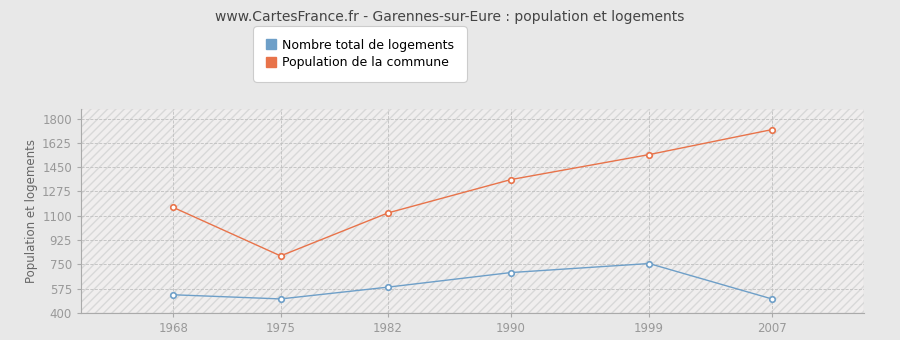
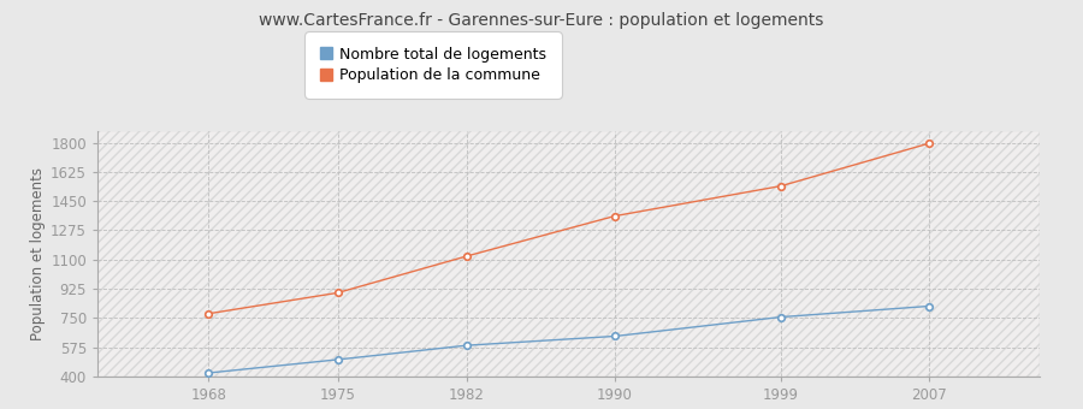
Nombre total de logements/1968: 530 -> 420
Population de la commune/1968: 1160 -> 780
Population de la commune/1975: 810 -> 900
Nombre total de logements/1990: 690 -> 640
Nombre total de logements/2007: 500 -> 820
Population de la commune/2007: 1720 -> 1800
